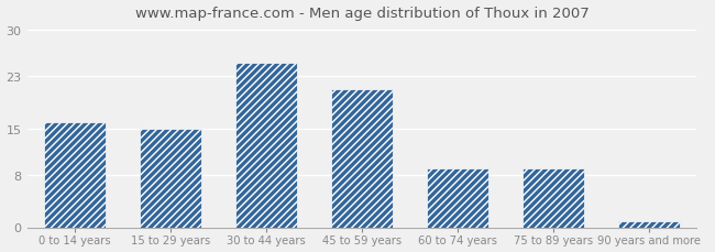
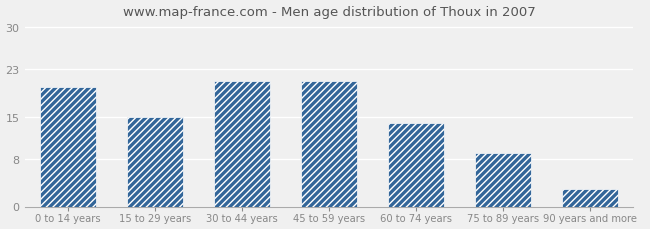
0 to 14 years: 16 -> 20
30 to 44 years: 25 -> 21
60 to 74 years: 9 -> 14
90 years and more: 1 -> 3
